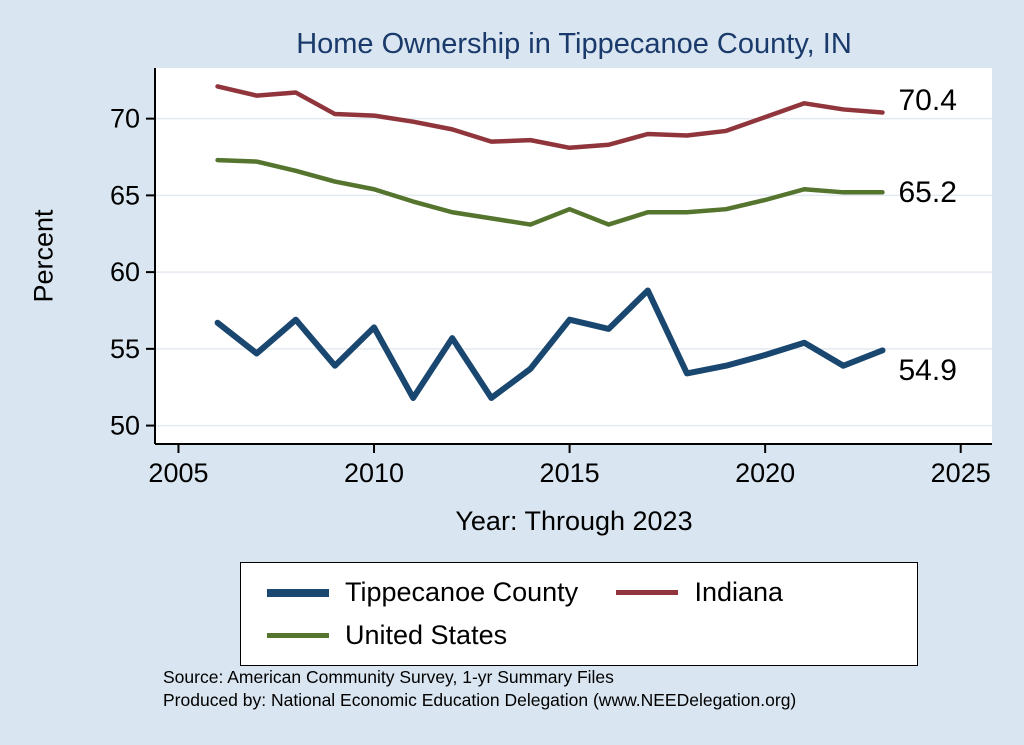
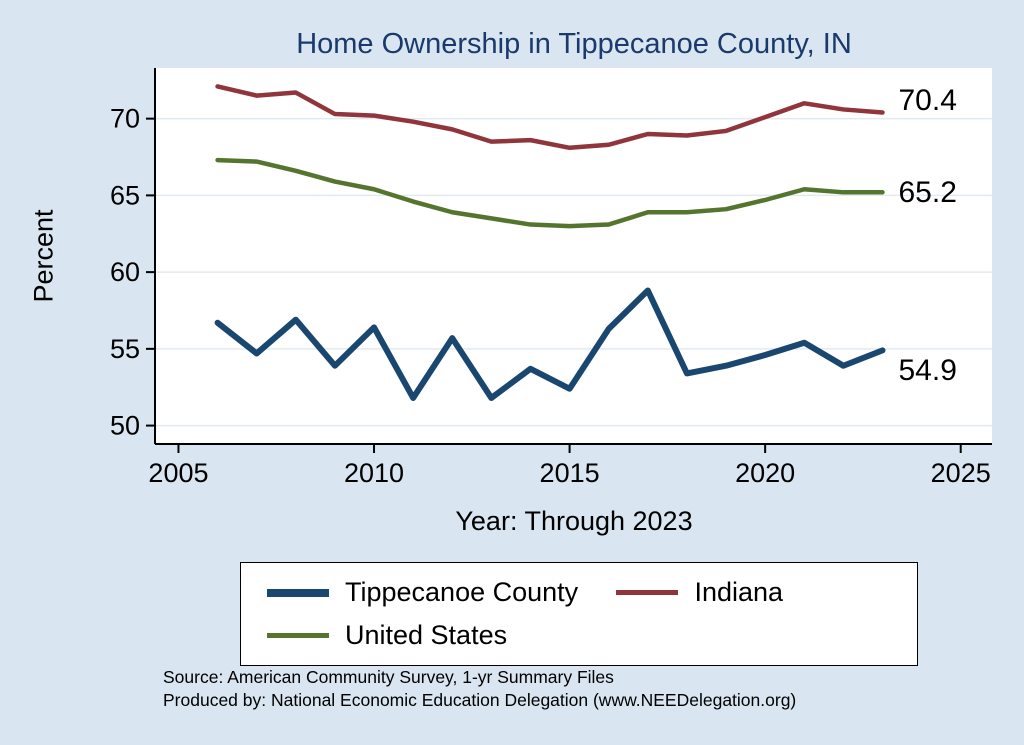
Tippecanoe County/2015: 56.9 -> 52.4
United States/2015: 64.1 -> 63.0
